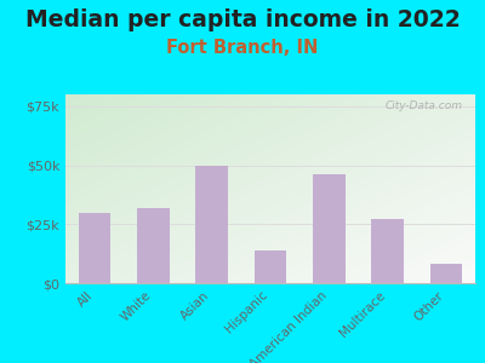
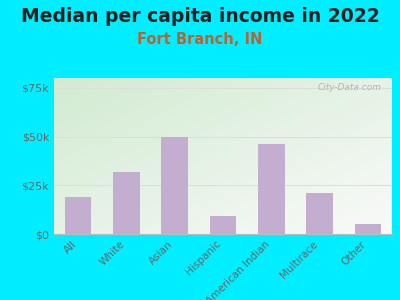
All: $30k -> $19k
Hispanic: $14k -> $9k
Multirace: $27k -> $21k
Other: $8k -> $5k
